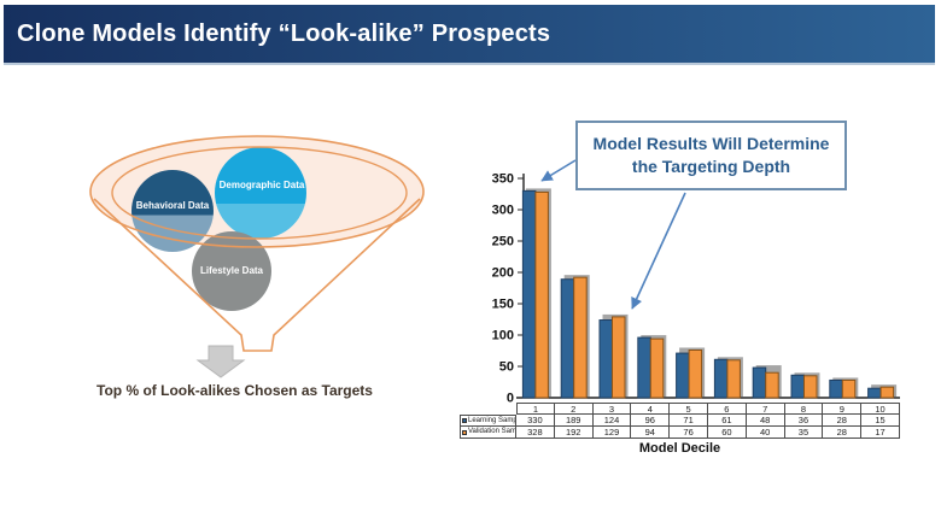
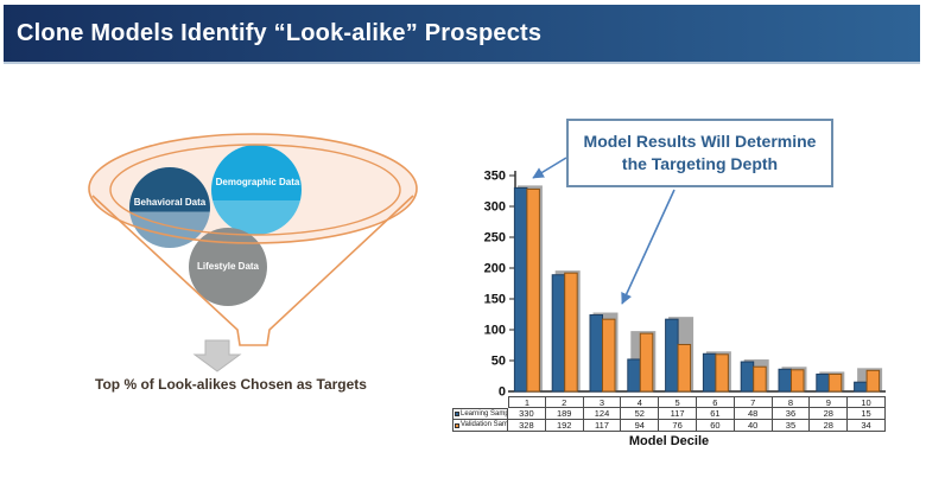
Validation Sample/3: 129 -> 117
Learning Sample/4: 96 -> 52
Learning Sample/5: 71 -> 117
Validation Sample/10: 17 -> 34
